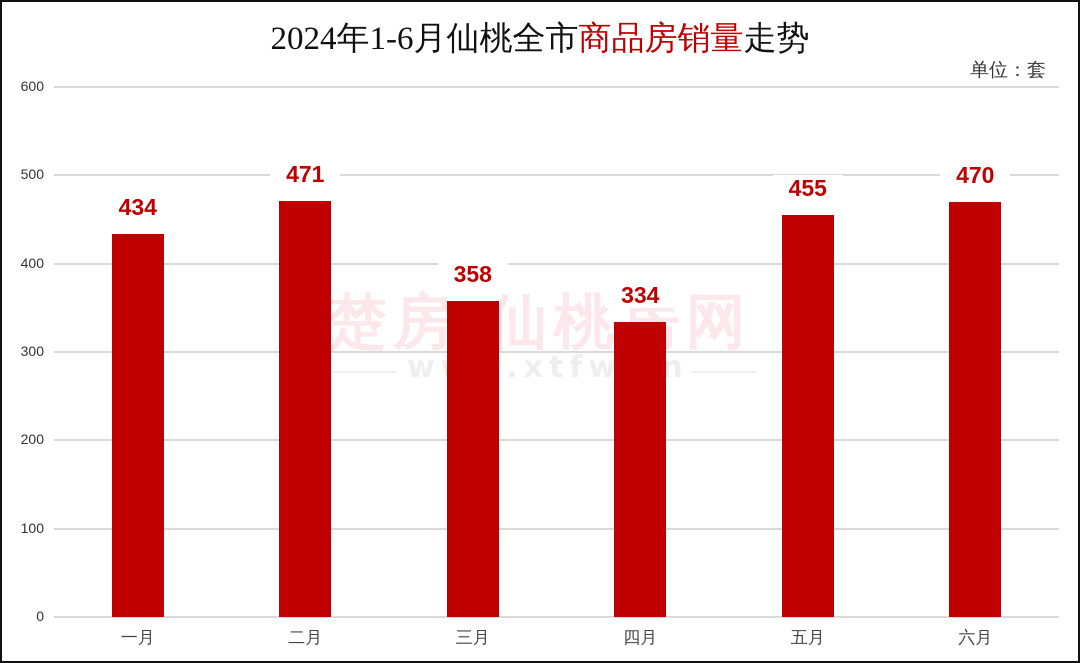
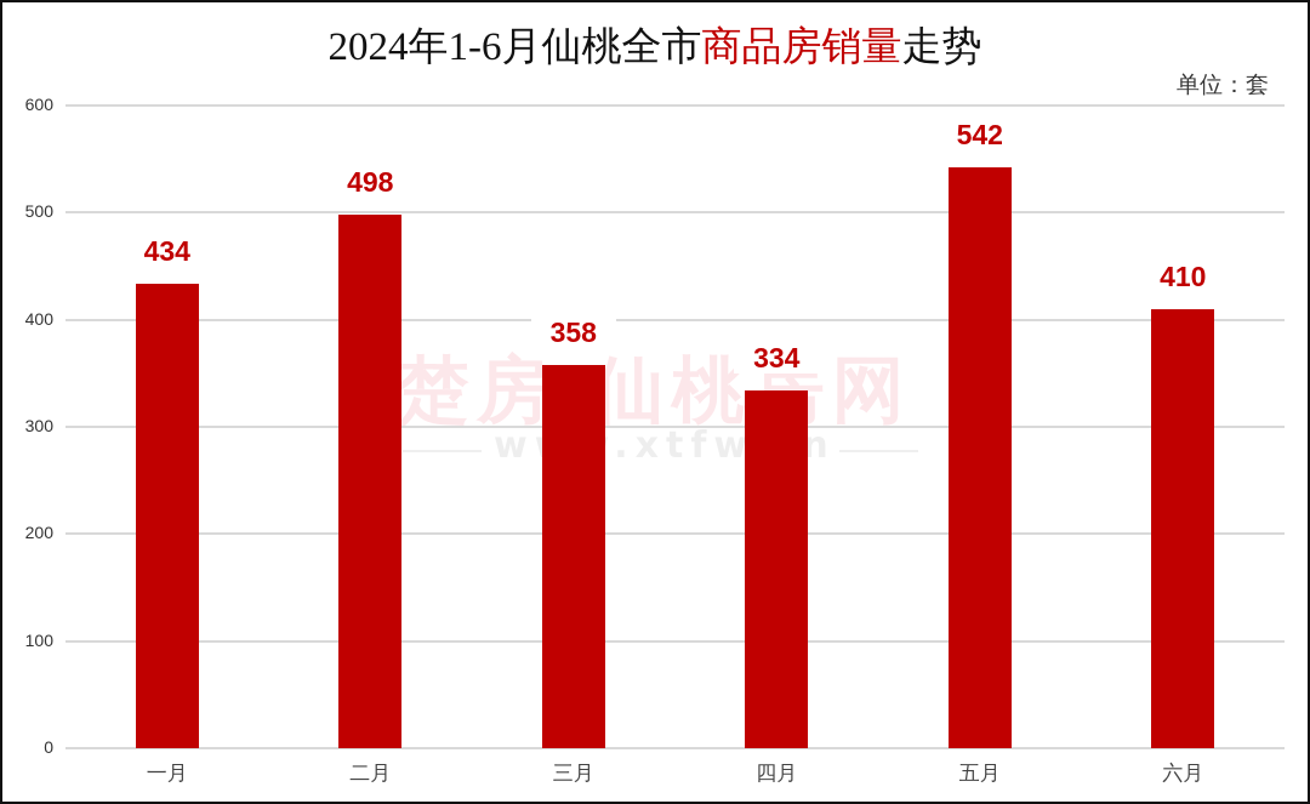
二月: 471 -> 498
五月: 455 -> 542
六月: 470 -> 410
